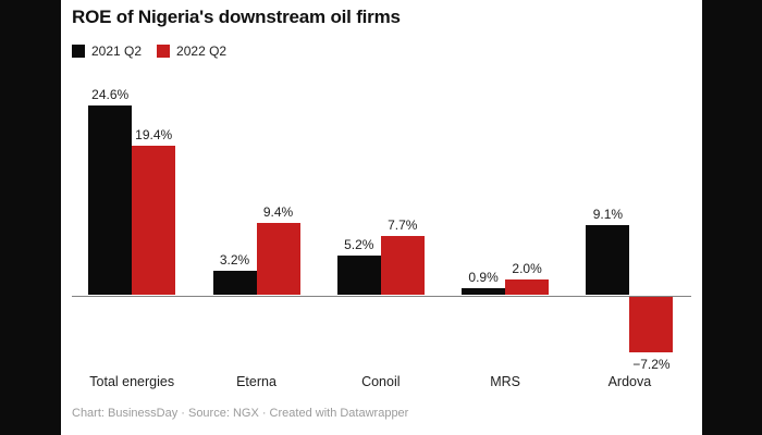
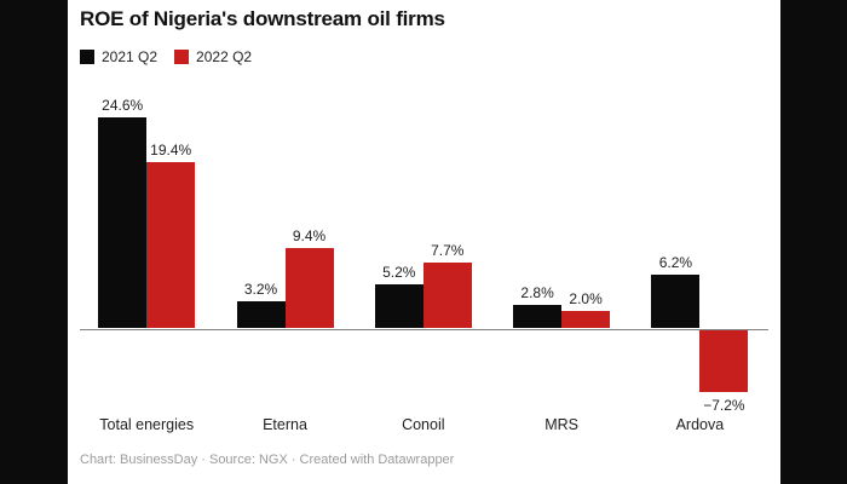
2021 Q2/MRS: 0.9% -> 2.8%
2021 Q2/Ardova: 9.1% -> 6.2%
